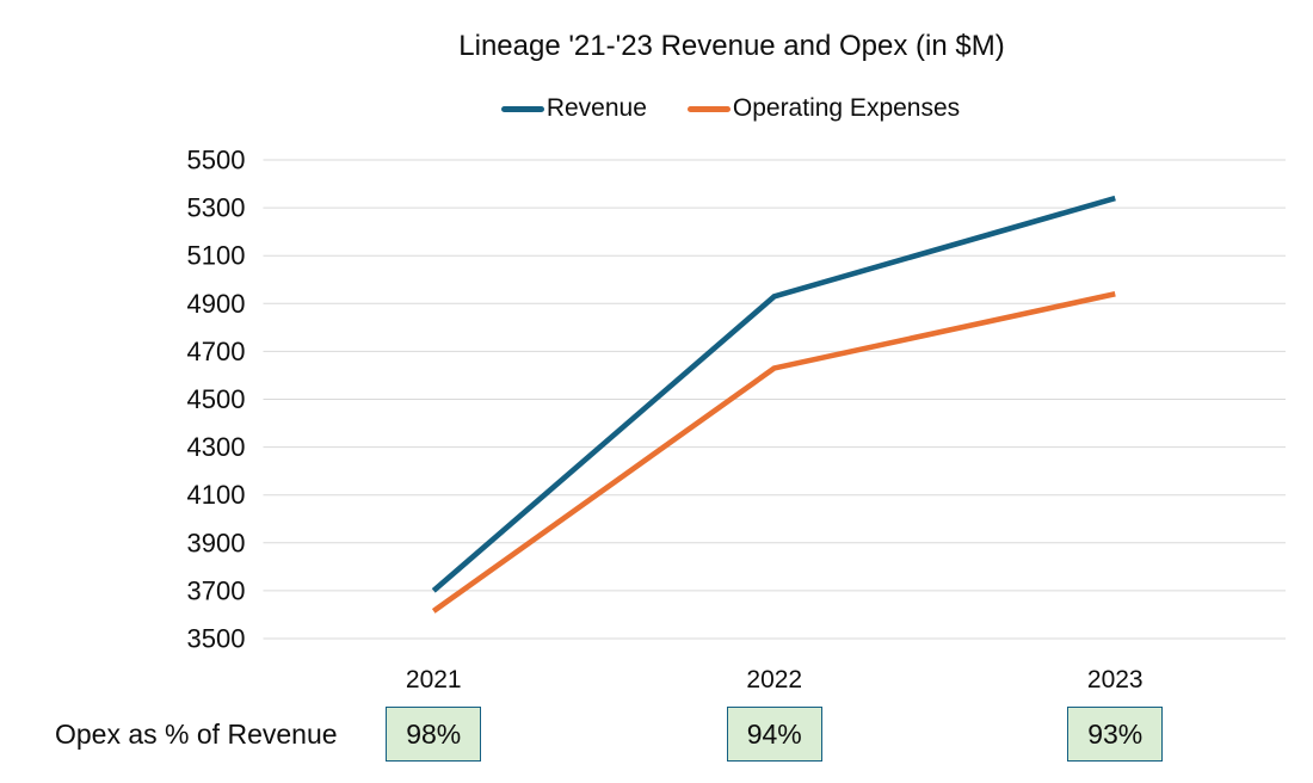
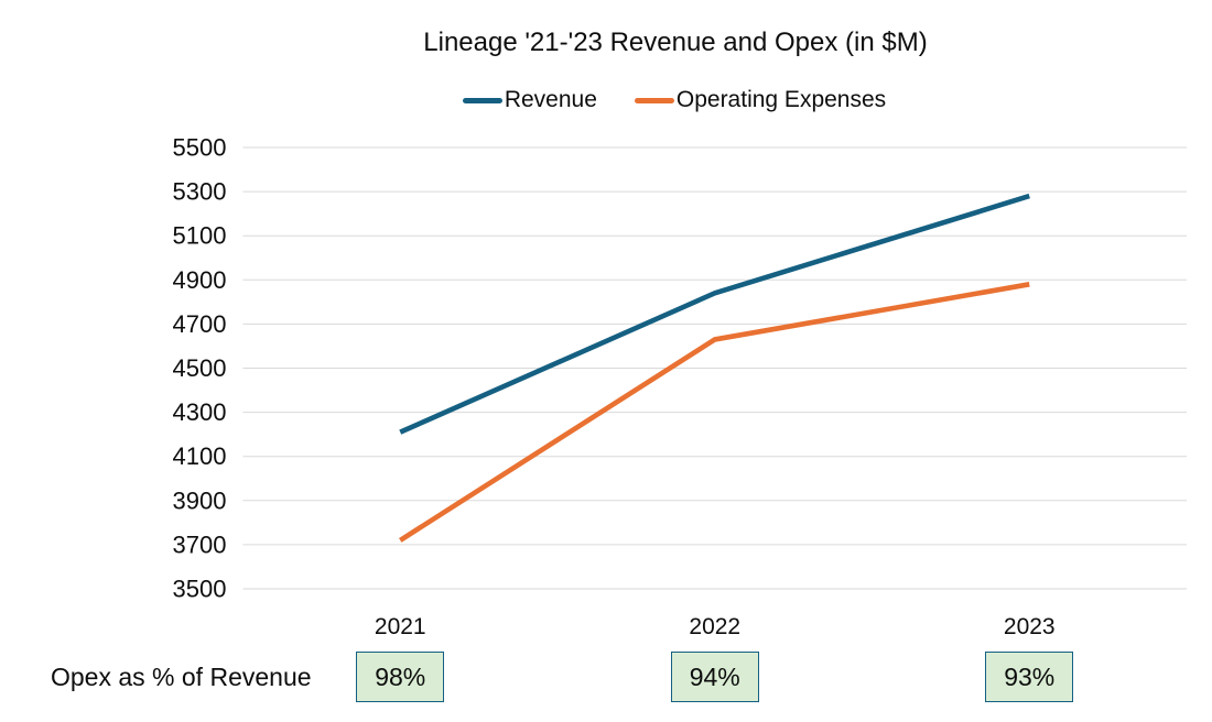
Revenue/2021: 3700 -> 4210
Operating Expenses/2021: 3620 -> 3720
Revenue/2022: 4930 -> 4840
Revenue/2023: 5340 -> 5280
Operating Expenses/2023: 4940 -> 4880
